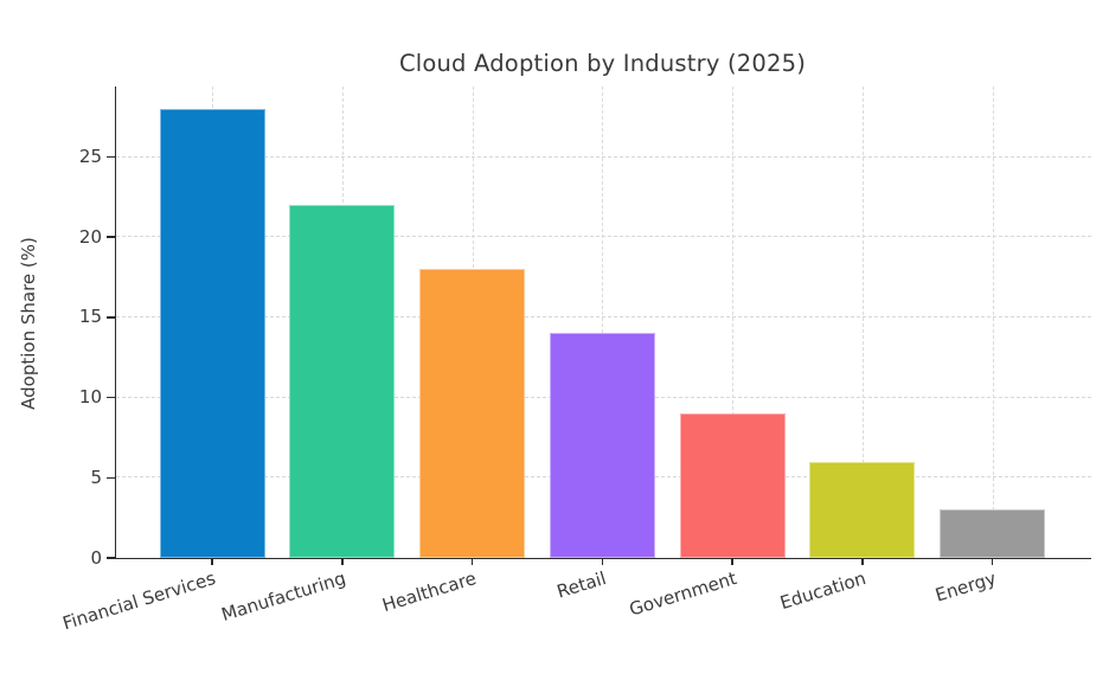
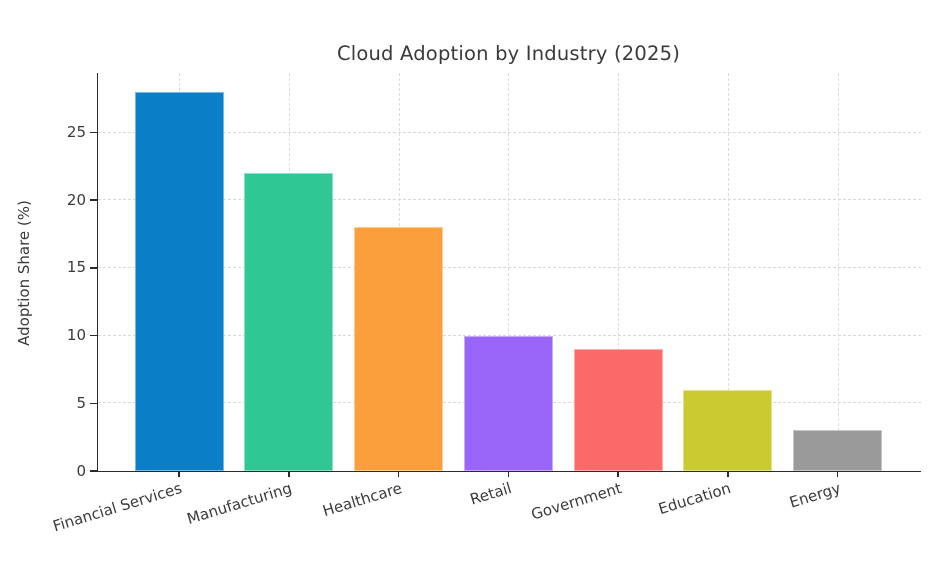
Retail: 14 -> 10
